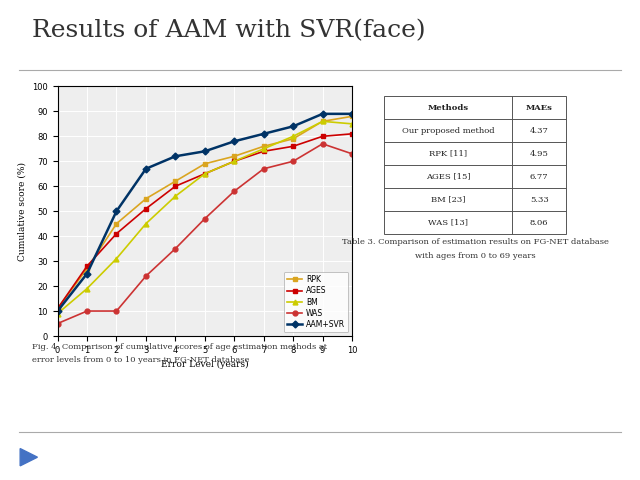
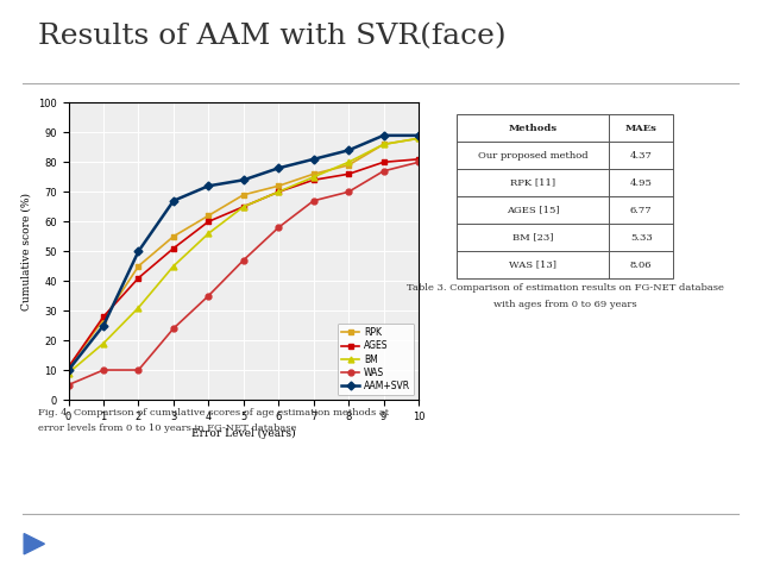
BM/10: 85 -> 88
WAS/10: 73 -> 80
